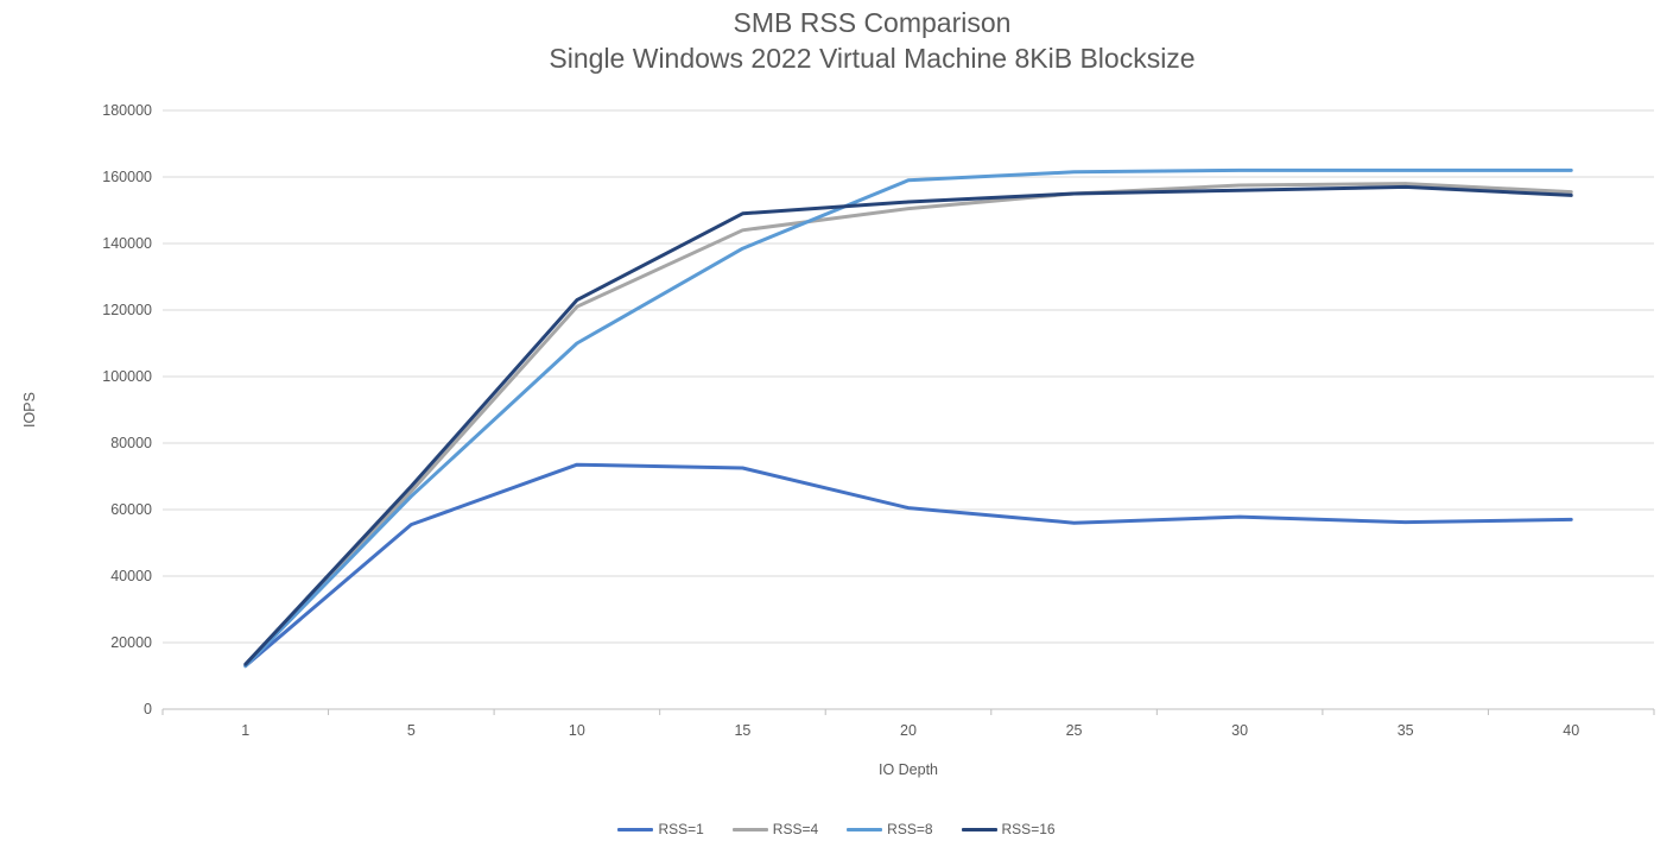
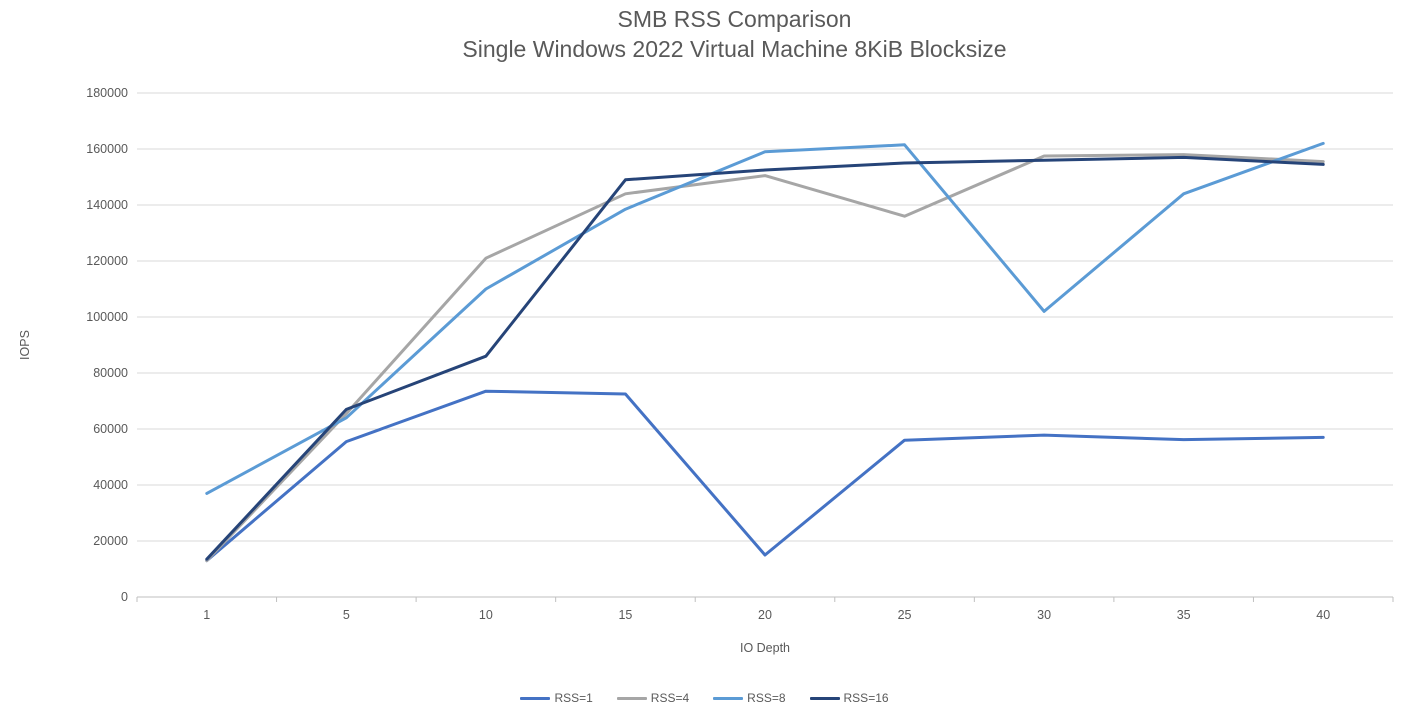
RSS=8/1: 13000 -> 37000
RSS=16/10: 123000 -> 86000
RSS=1/20: 60000 -> 15000
RSS=4/25: 155000 -> 136000
RSS=8/30: 162000 -> 102000
RSS=8/35: 162000 -> 144000
